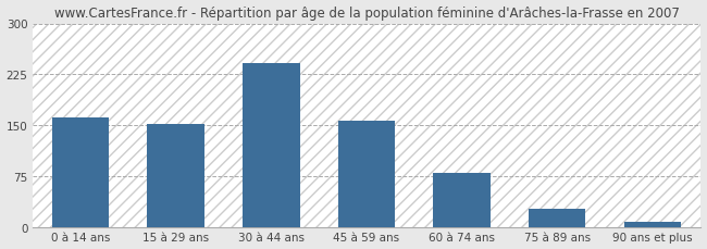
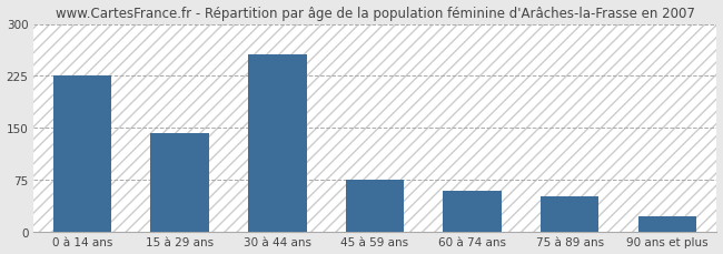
0 à 14 ans: 162 -> 226
15 à 29 ans: 152 -> 142
30 à 44 ans: 242 -> 256
45 à 59 ans: 156 -> 74
60 à 74 ans: 80 -> 58
75 à 89 ans: 27 -> 50
90 ans et plus: 7 -> 22
